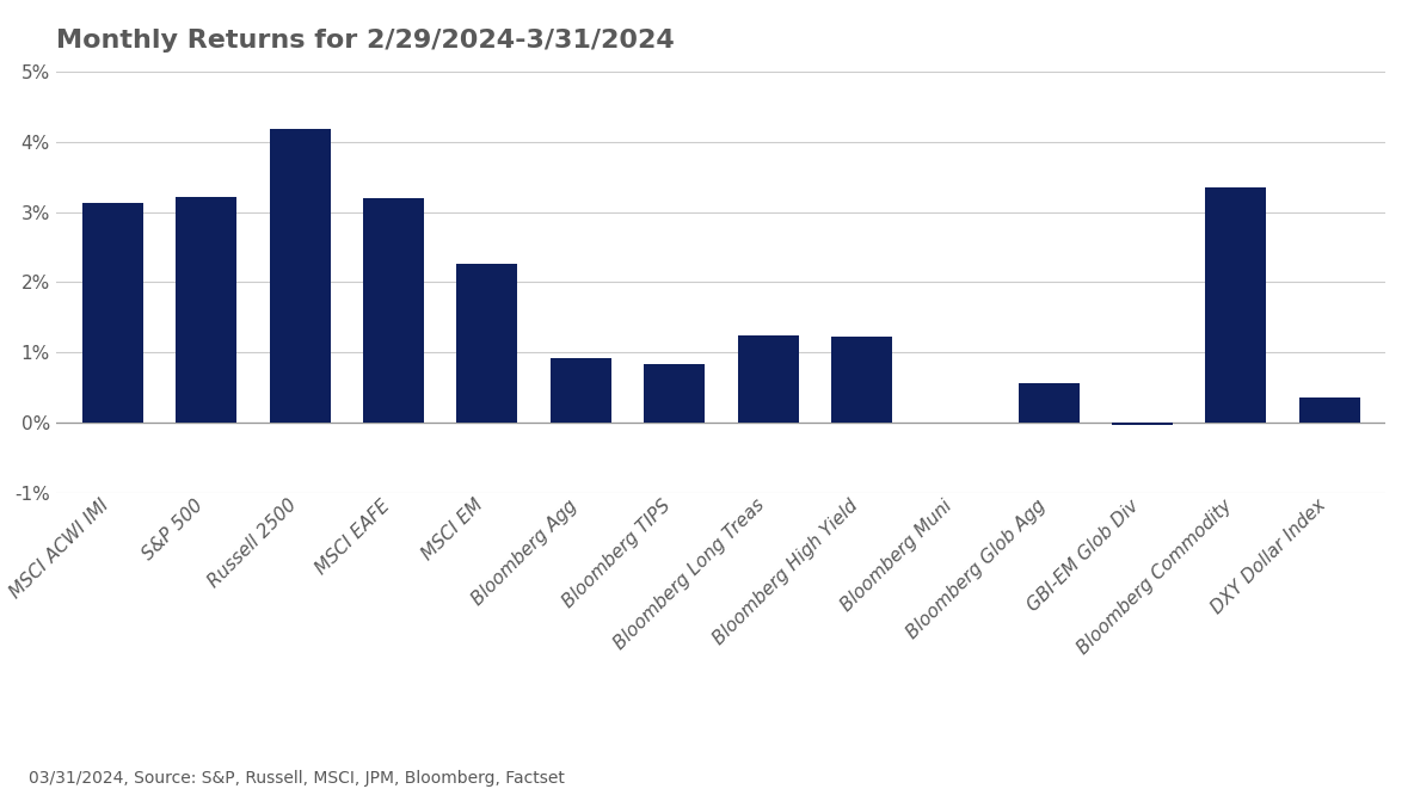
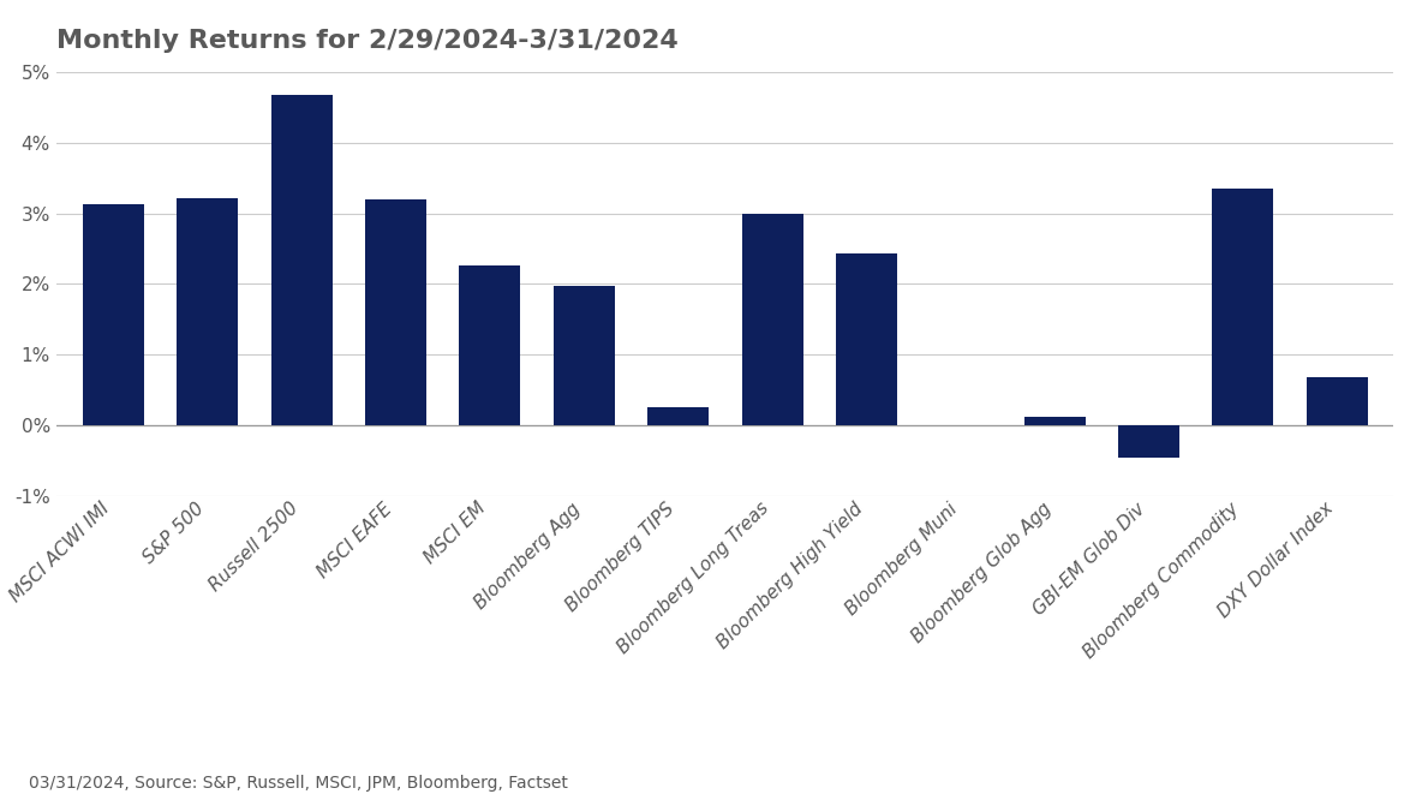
Russell 2500: 4.18% -> 4.68%
Bloomberg Agg: 0.92% -> 1.98%
Bloomberg TIPS: 0.83% -> 0.26%
Bloomberg Long Treas: 1.25% -> 3.00%
Bloomberg High Yield: 1.22% -> 2.44%
Bloomberg Glob Agg: 0.57% -> 0.12%
GBI-EM Glob Div: -0.04% -> -0.46%
DXY Dollar Index: 0.35% -> 0.68%
